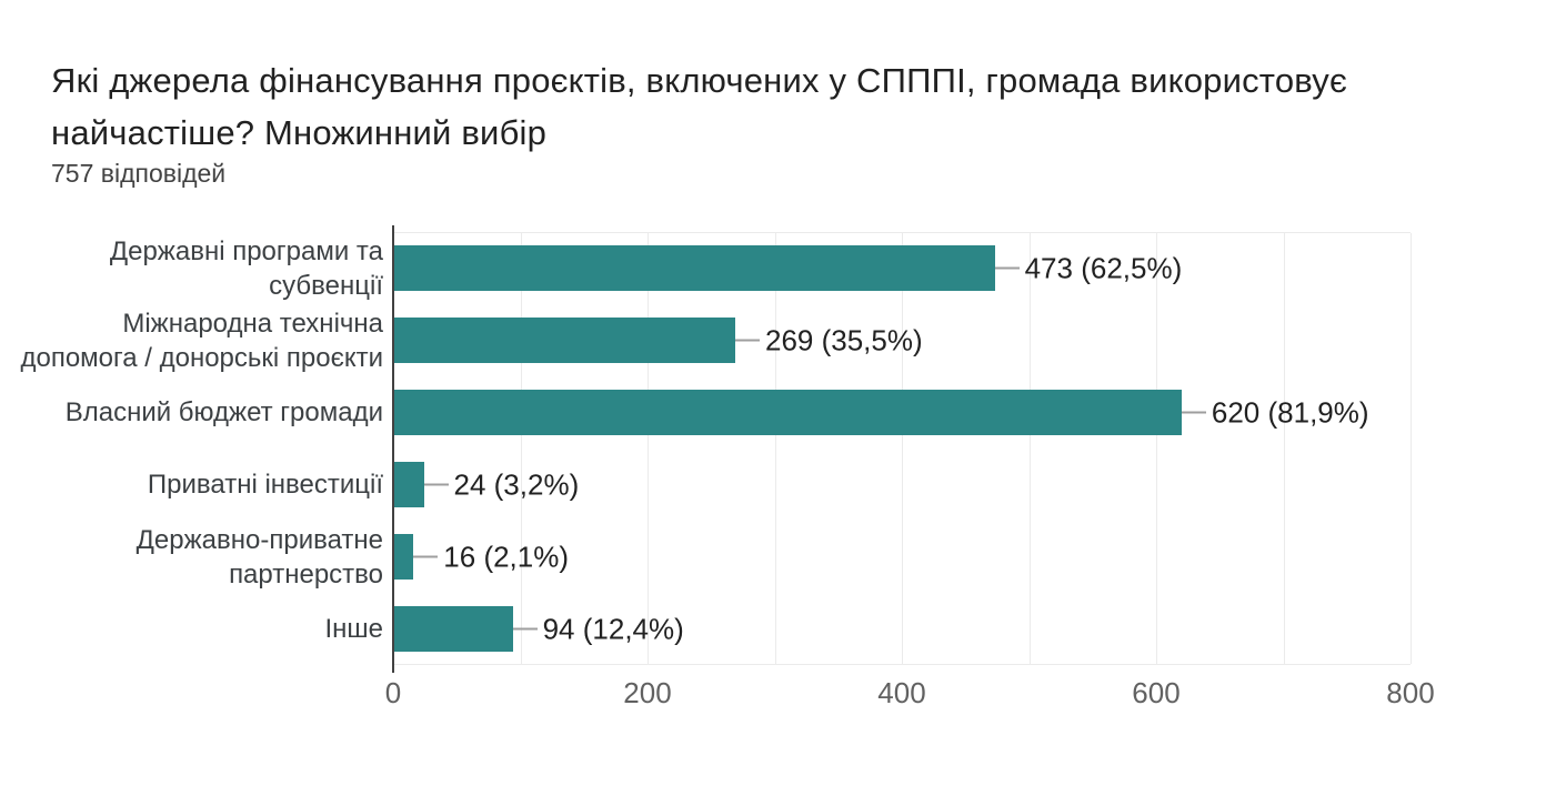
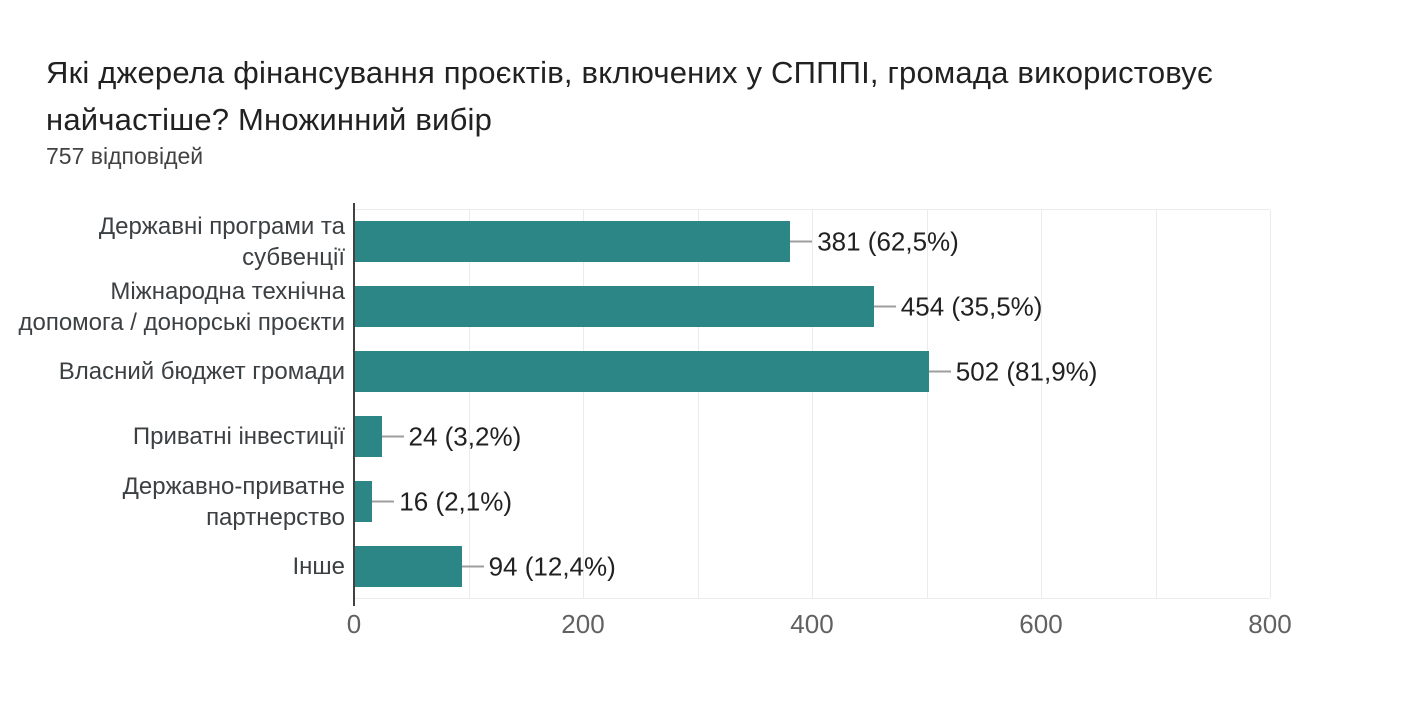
Державні програми та субвенції: 473 -> 381
Міжнародна технічна допомога / донорські проєкти: 269 -> 454
Власний бюджет громади: 620 -> 502
